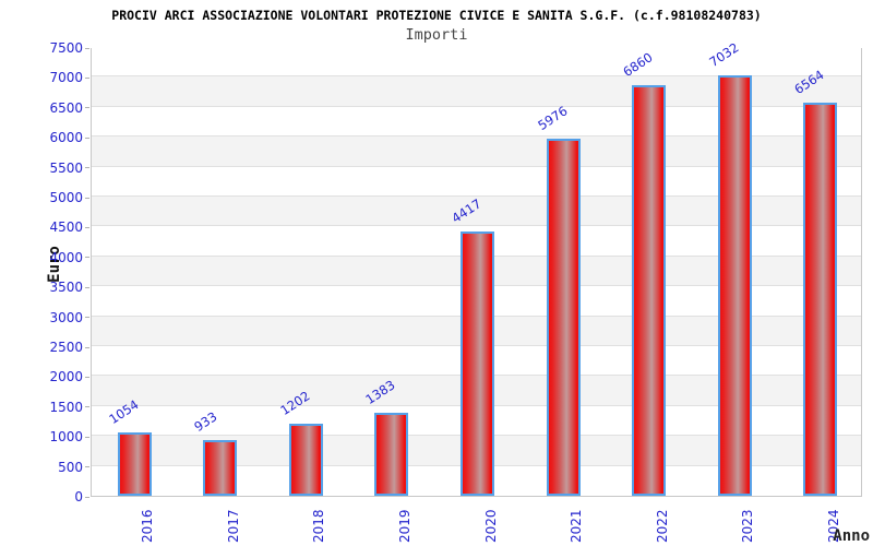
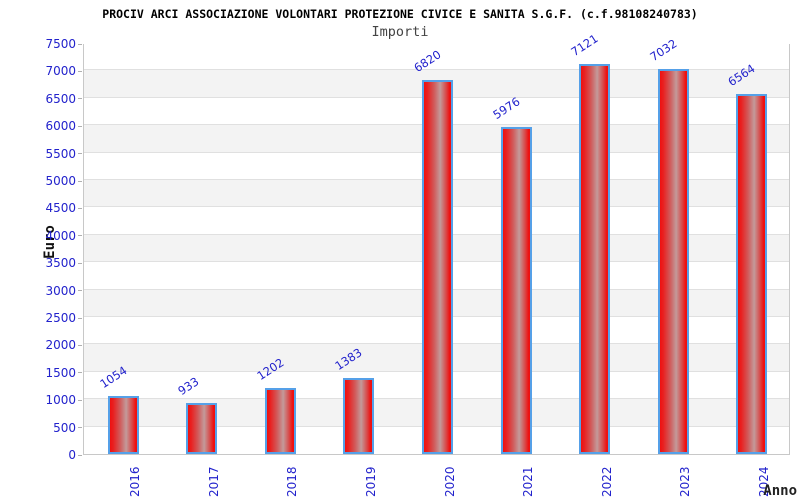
2020: 4417 -> 6820
2022: 6860 -> 7121
